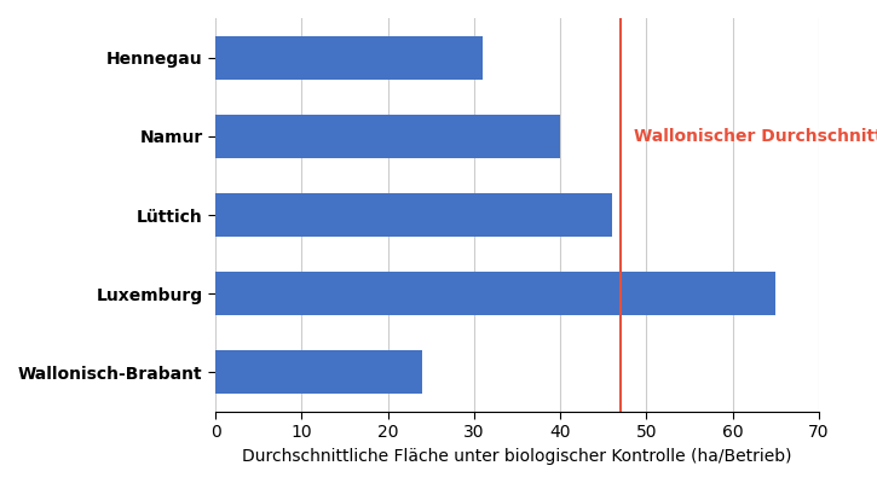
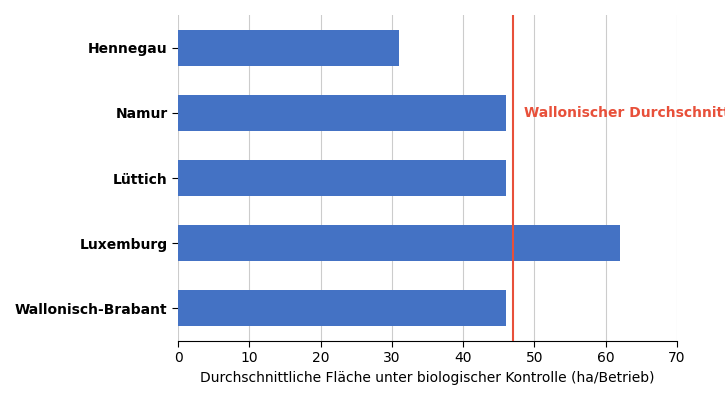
Namur: 40 -> 46
Luxemburg: 65 -> 62
Wallonisch-Brabant: 24 -> 46
